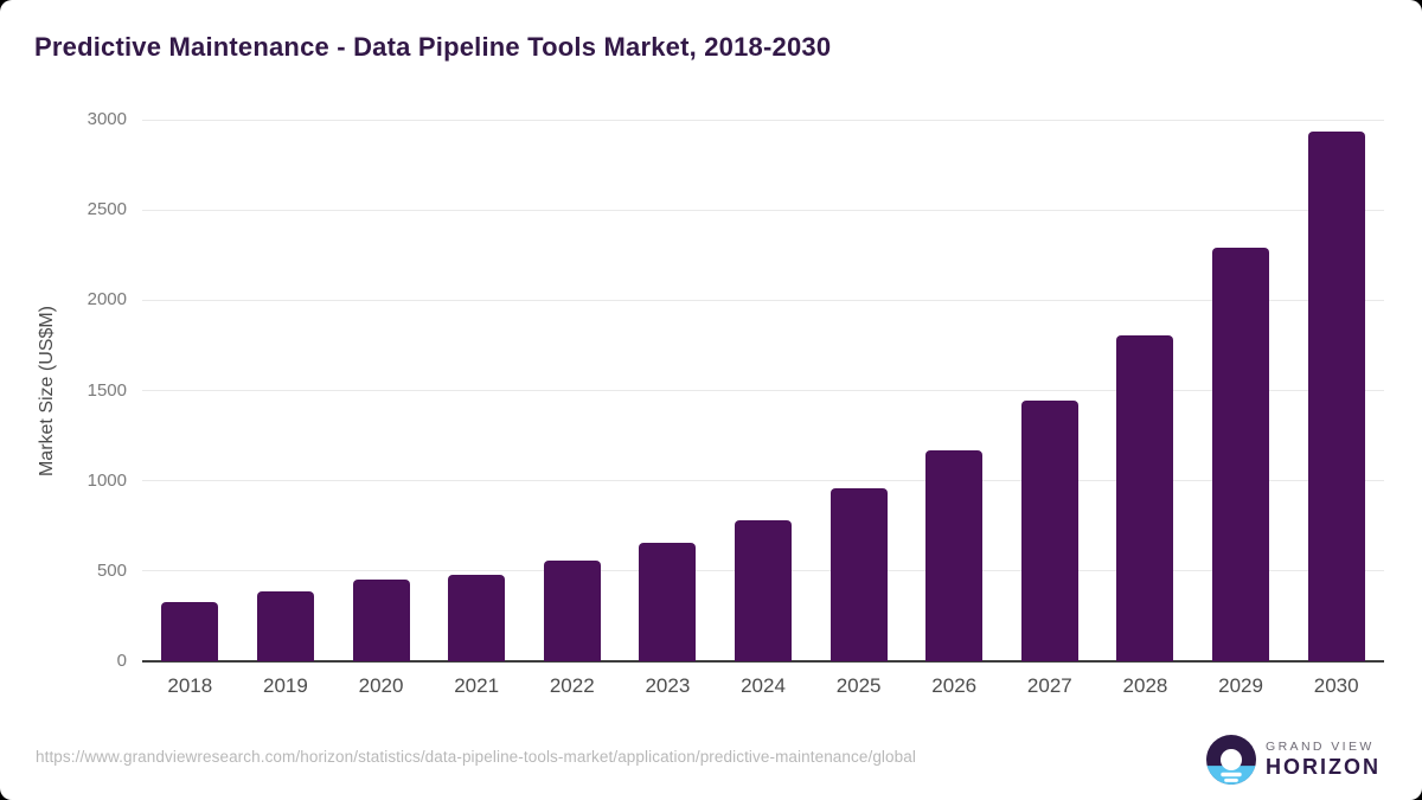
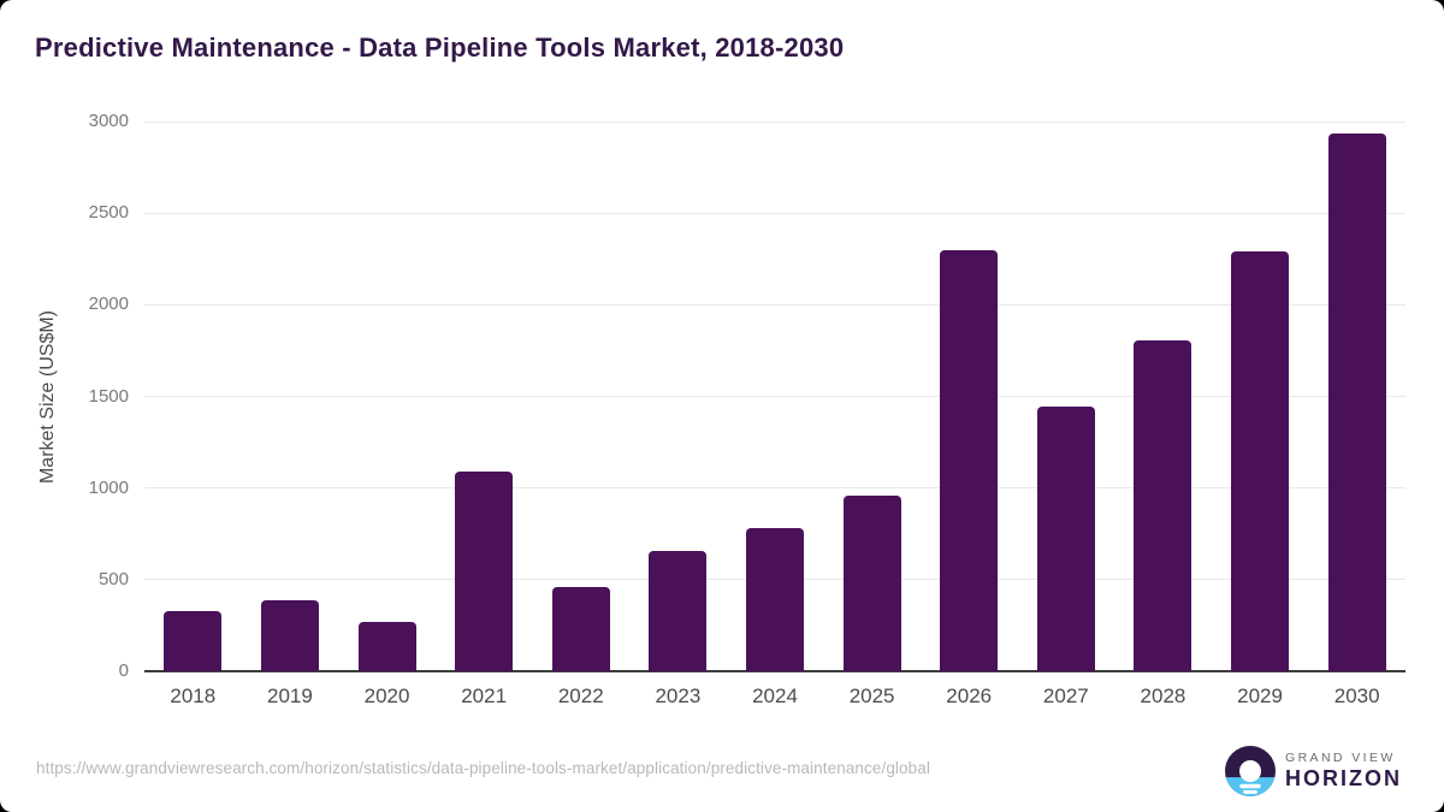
2020: 460 -> 270
2021: 480 -> 1090
2022: 560 -> 460
2026: 1170 -> 2300
